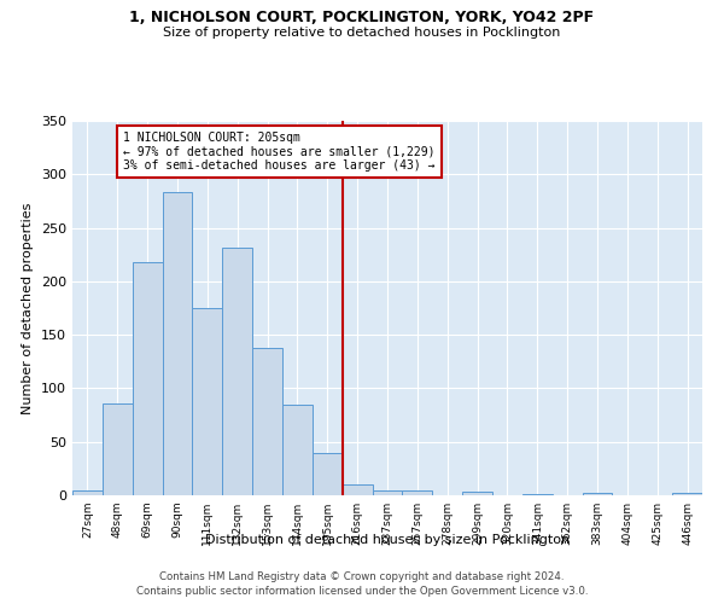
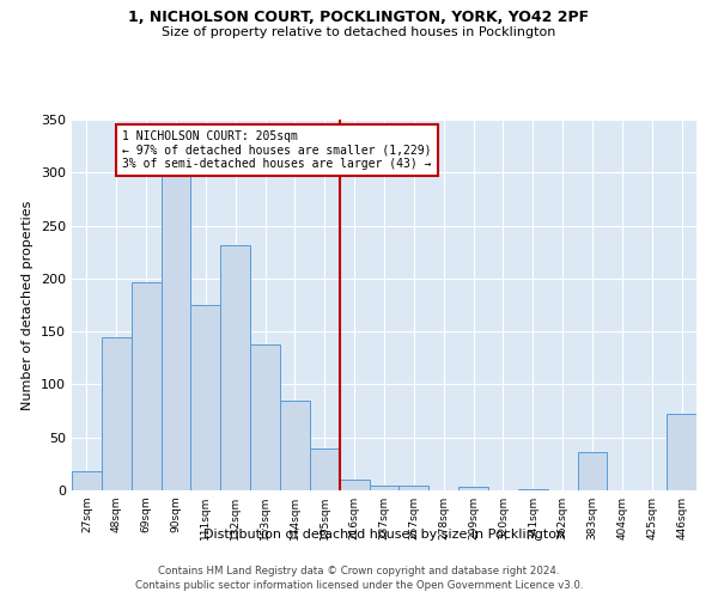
27sqm: 4 -> 18
48sqm: 86 -> 144
69sqm: 218 -> 196
90sqm: 283 -> 298
383sqm: 2 -> 36
446sqm: 2 -> 72
